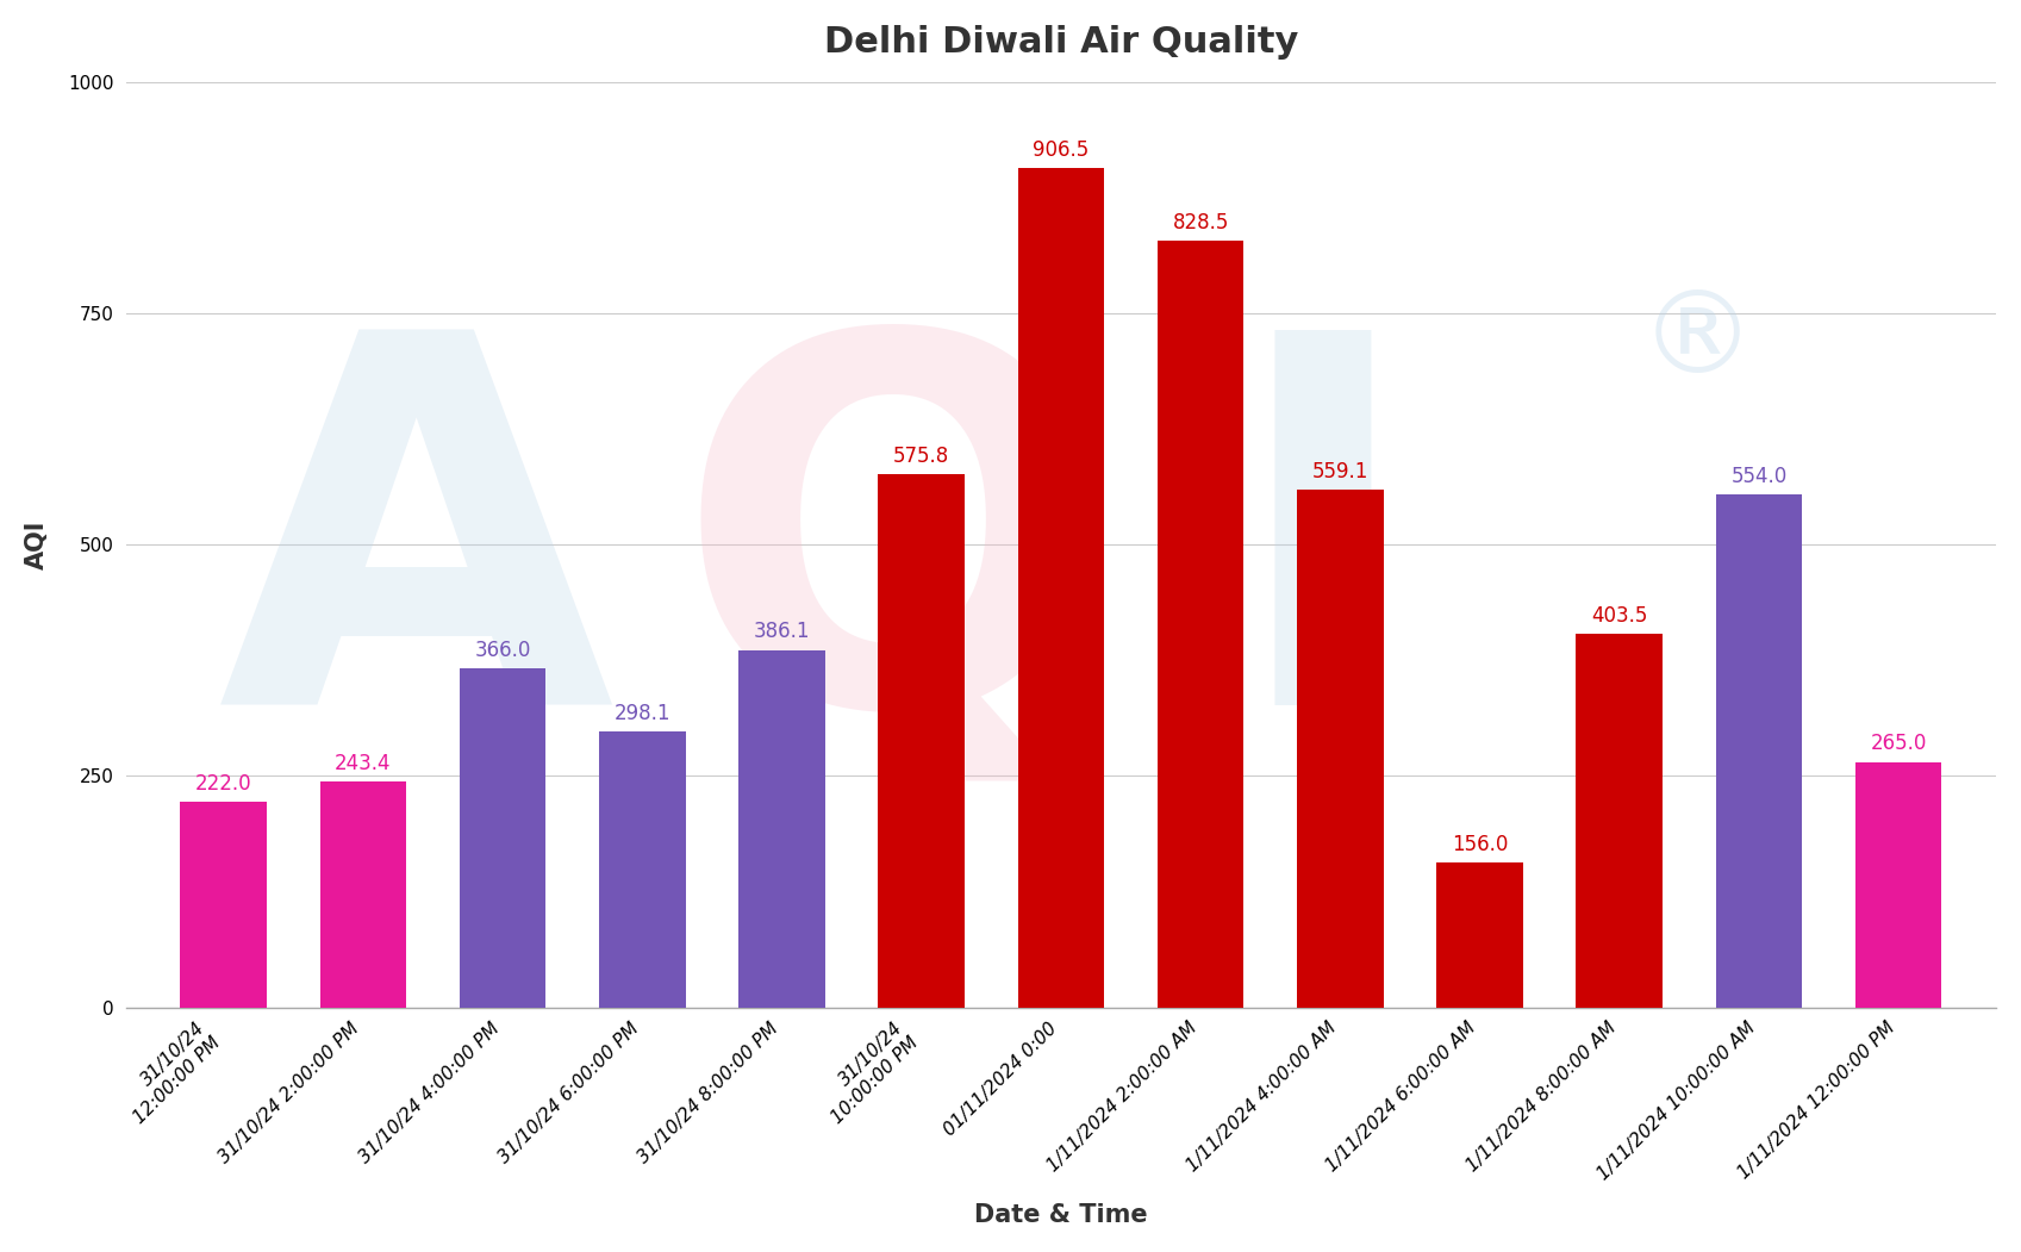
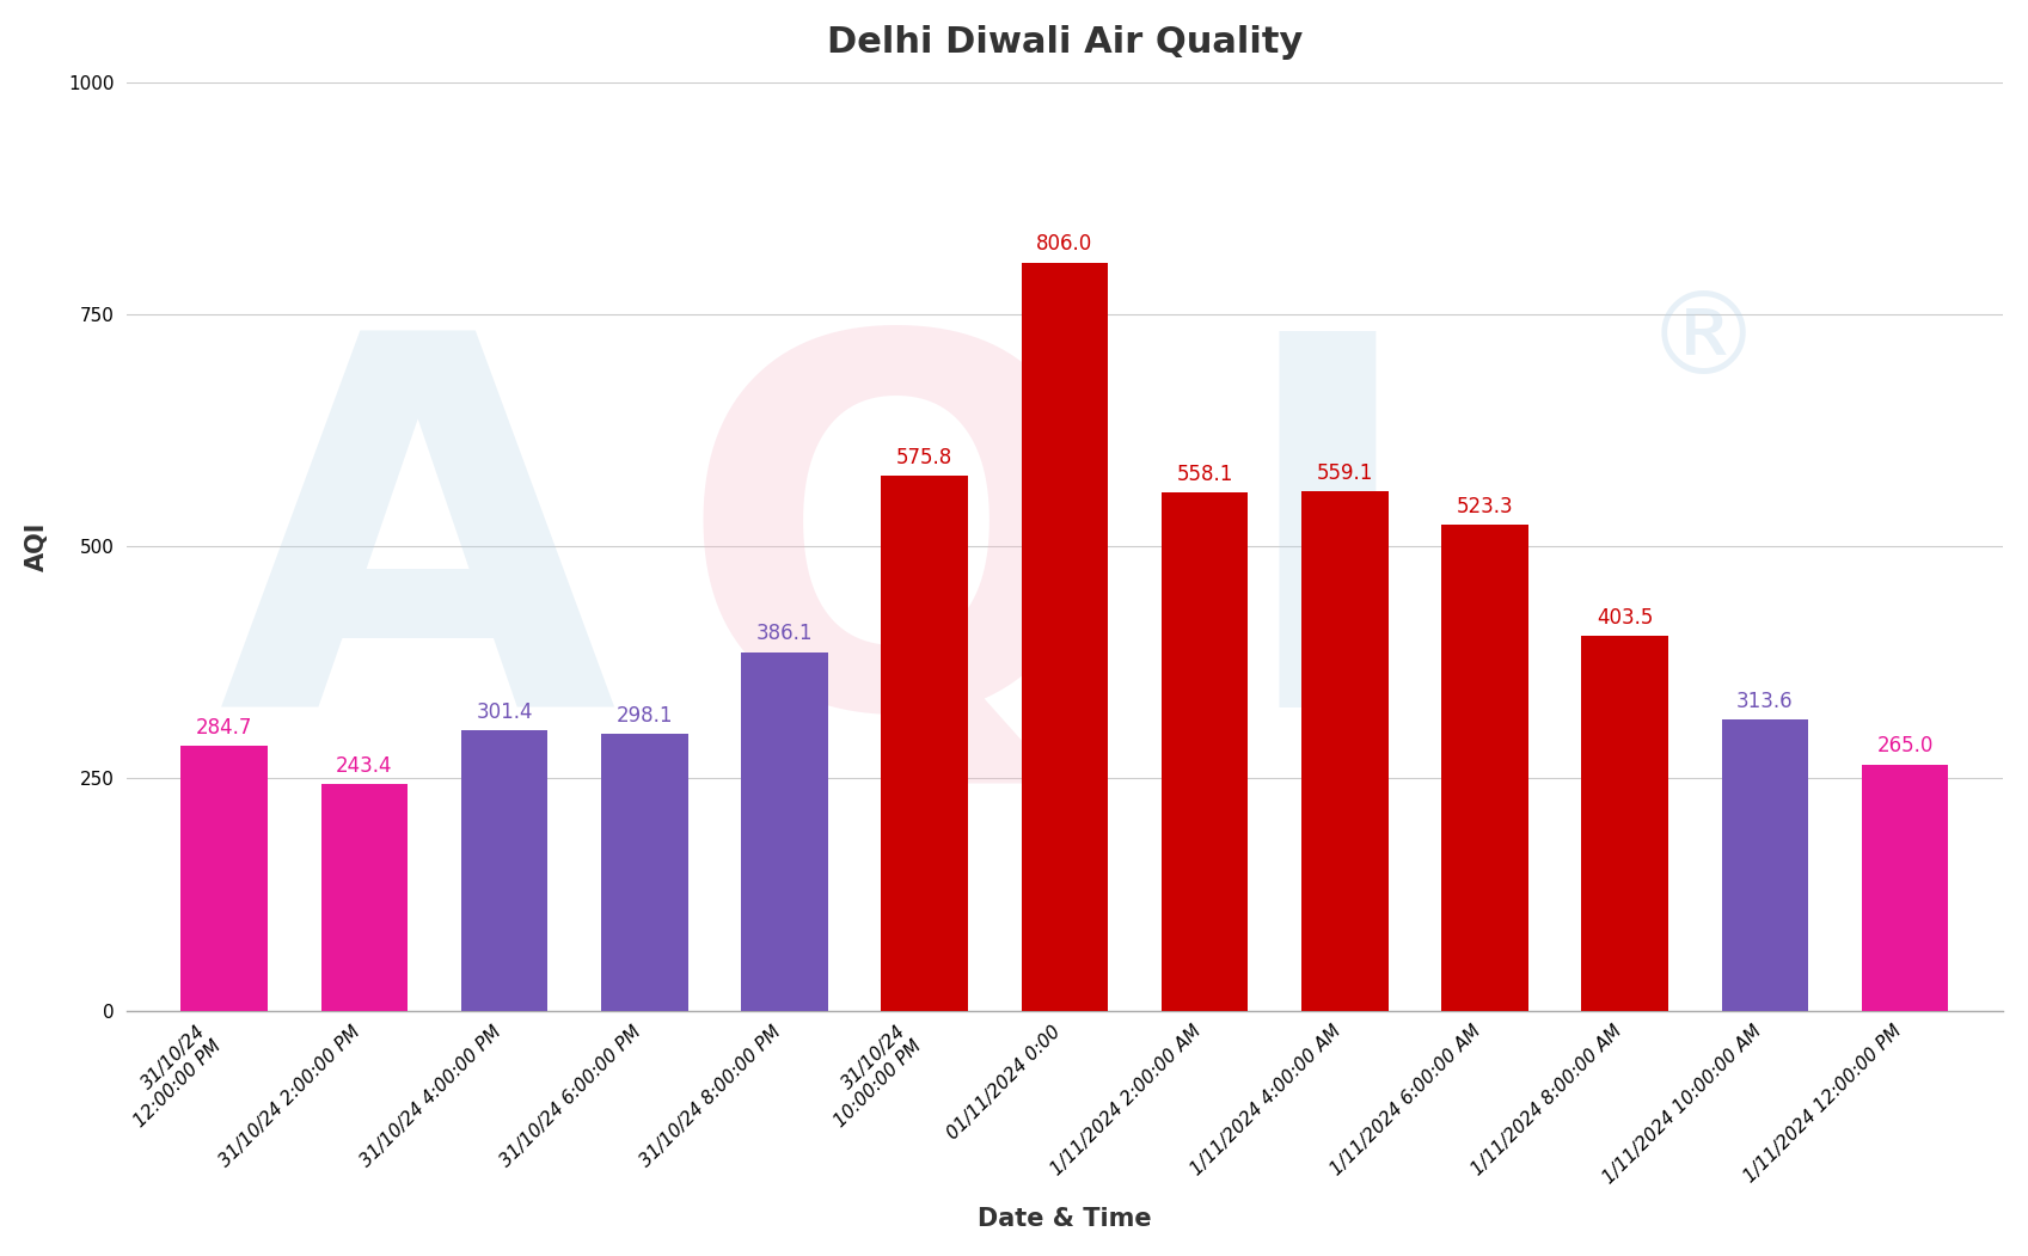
31/10/24 12:00:00 PM: 222 -> 285
31/10/24 4:00:00 PM: 366 -> 301
01/11/2024 0:00: 906.5 -> 806.0
1/11/2024 2:00:00 AM: 828.5 -> 558.1
1/11/2024 6:00:00 AM: 156.0 -> 523.3
1/11/2024 10:00:00 AM: 554.0 -> 313.6
